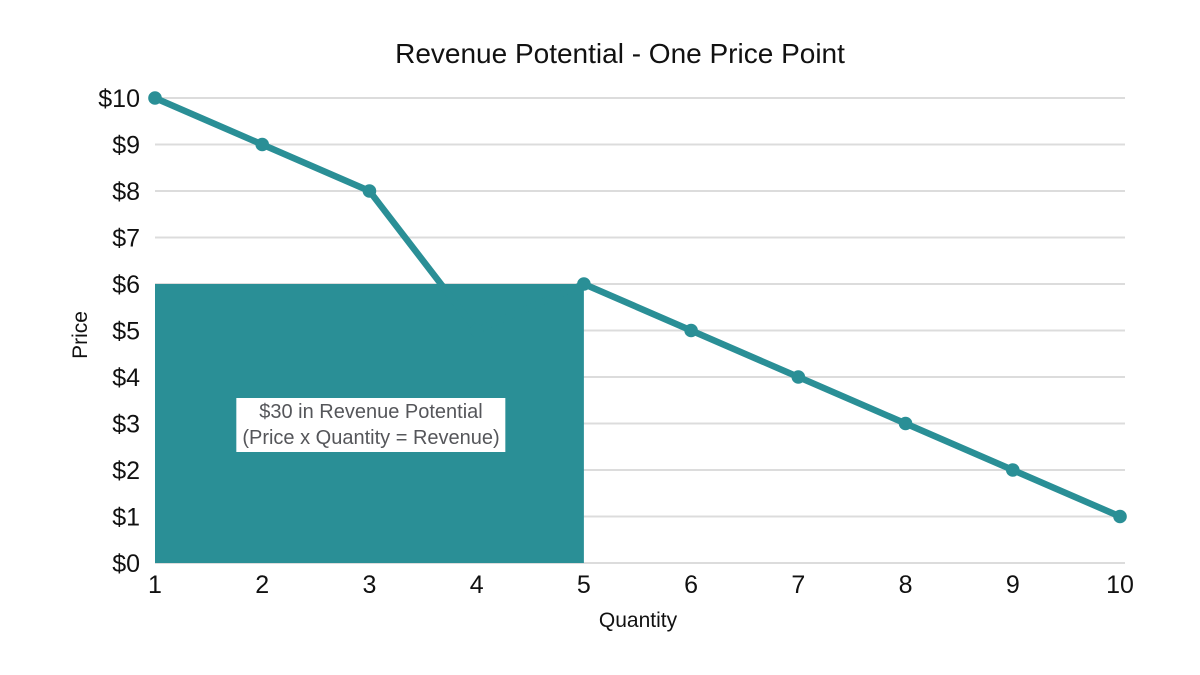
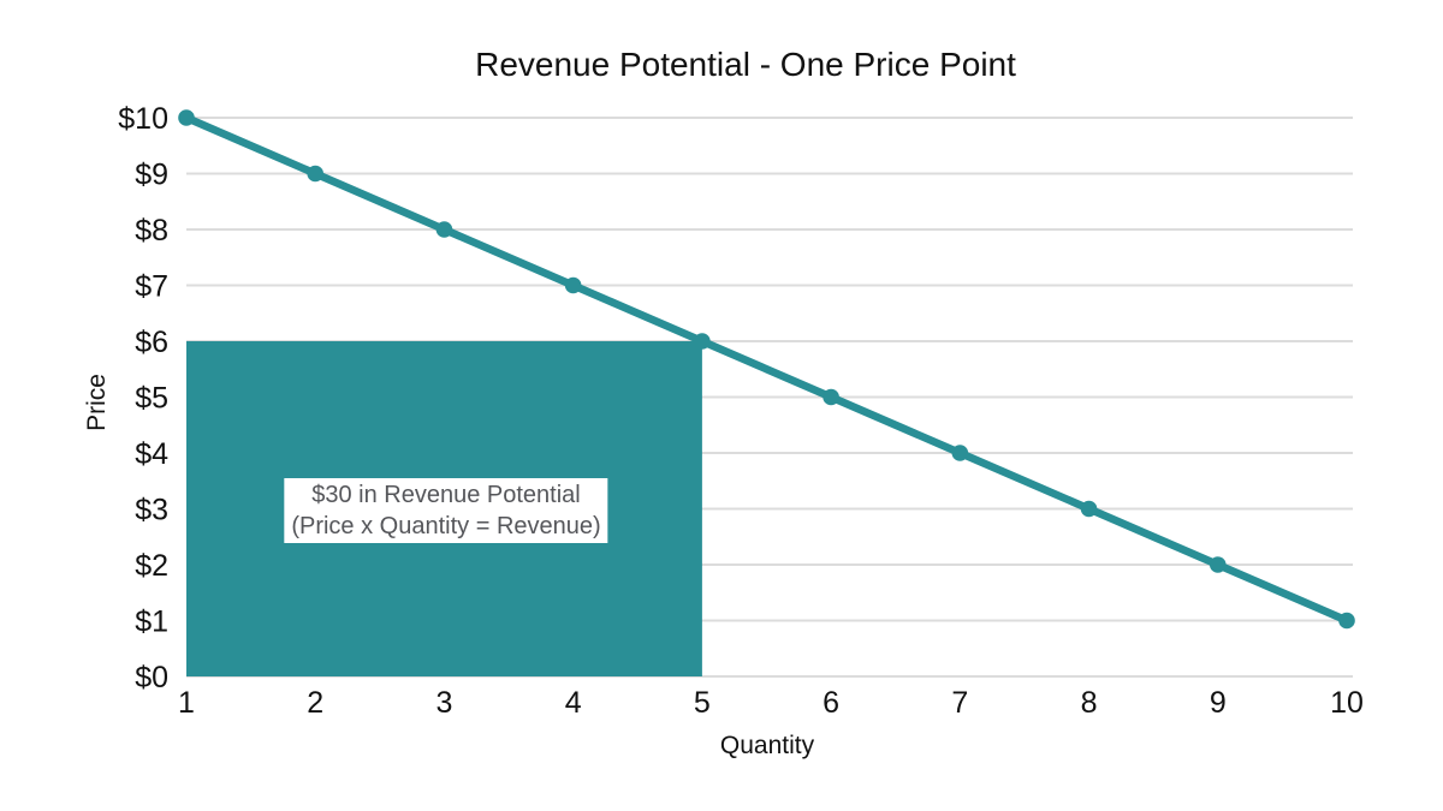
4: $5 -> $7
